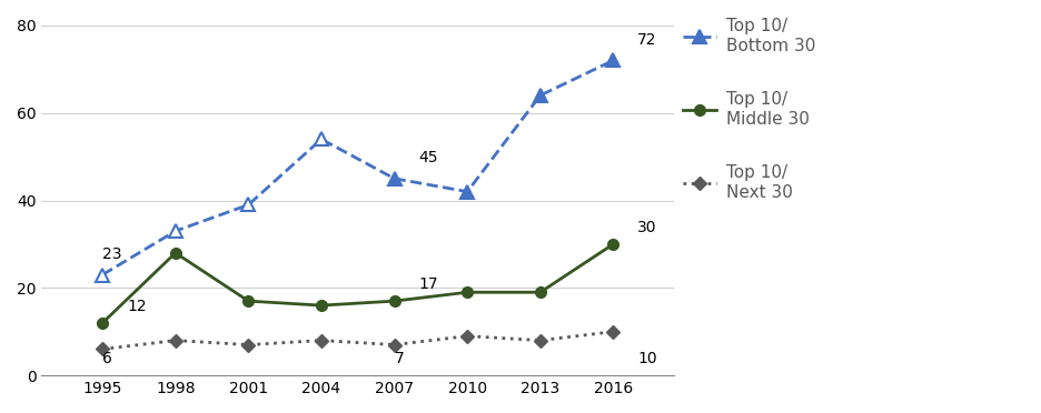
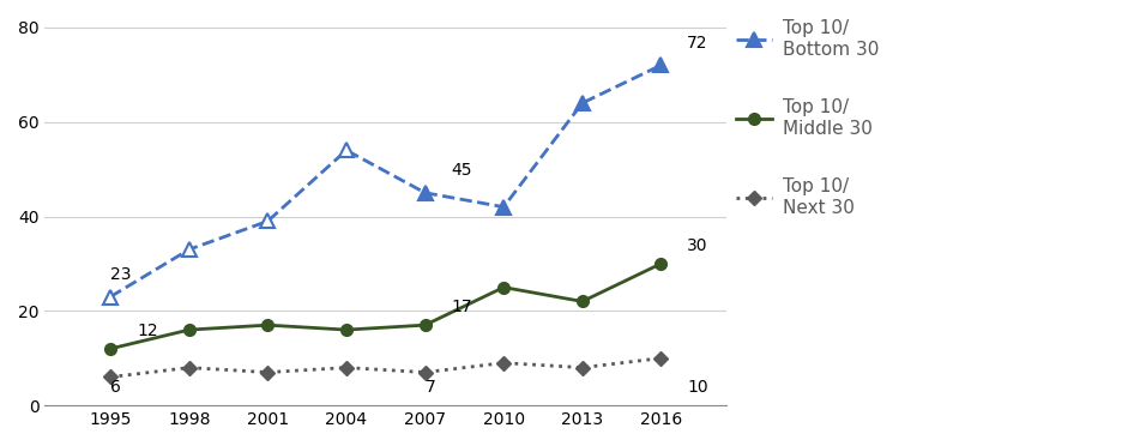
Top 10/ Middle 30/1998: 28 -> 16
Top 10/ Middle 30/2010: 19 -> 25
Top 10/ Middle 30/2013: 19 -> 22
